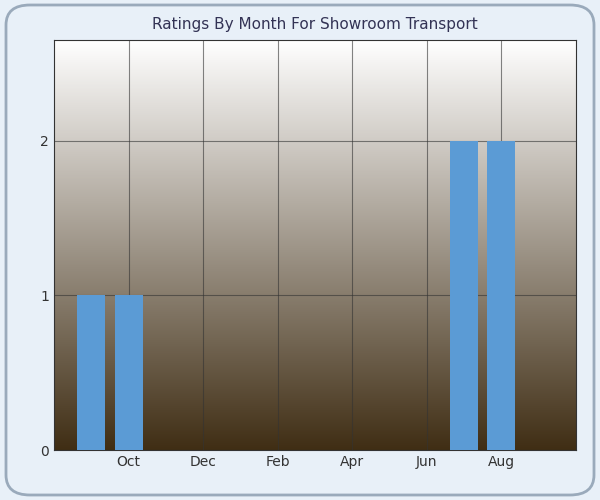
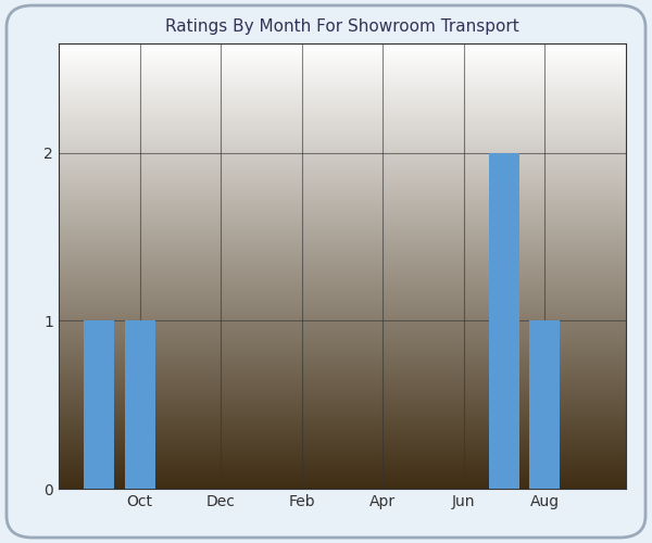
Aug: 2 -> 1
